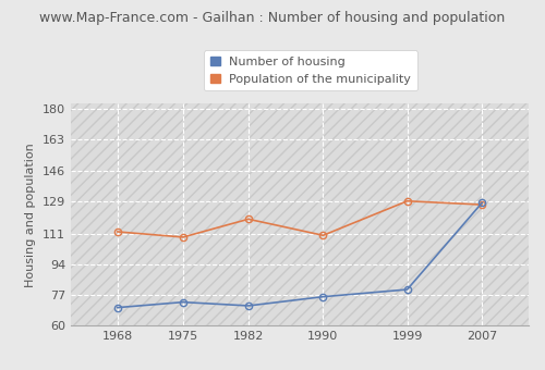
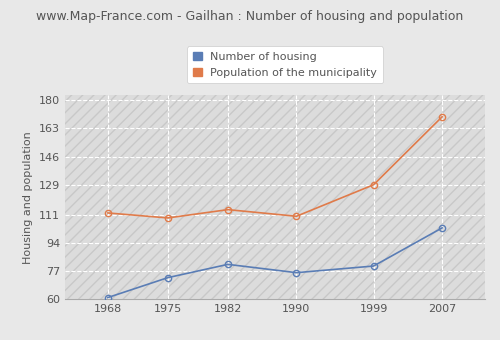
Number of housing/1968: 70 -> 61
Number of housing/1982: 71 -> 81
Population of the municipality/1982: 119 -> 114
Number of housing/2007: 128 -> 103
Population of the municipality/2007: 127 -> 170
